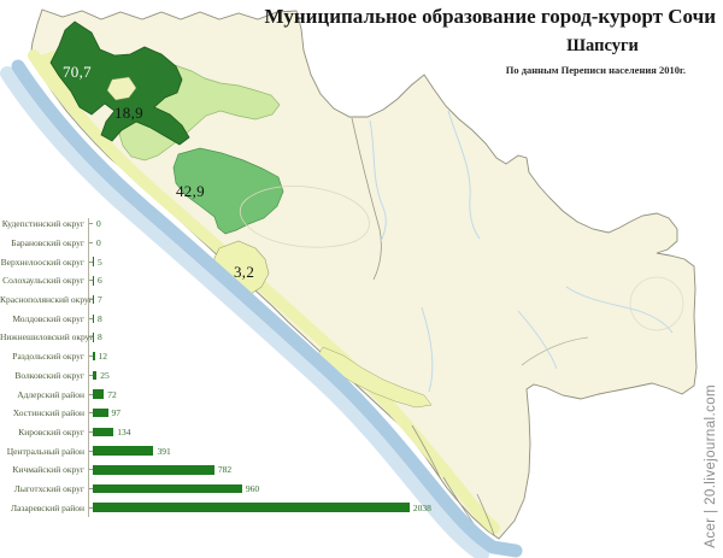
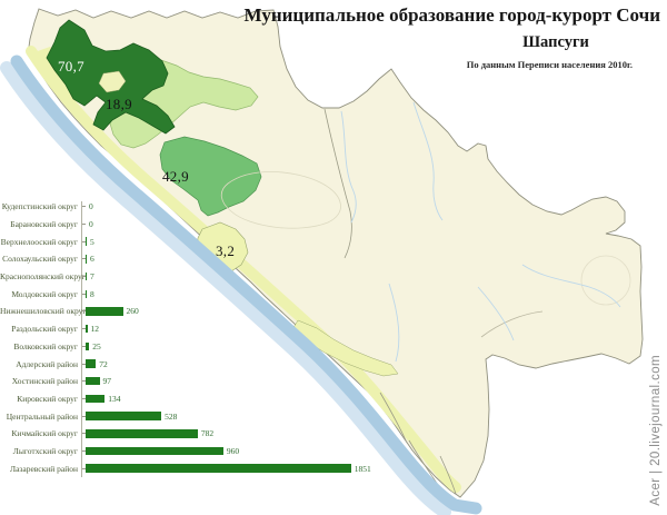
Нижнешиловский округ: 8 -> 260
Центральный район: 391 -> 528
Лазаревский район: 2038 -> 1851
